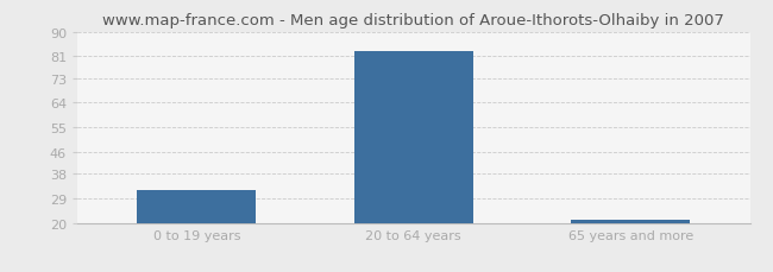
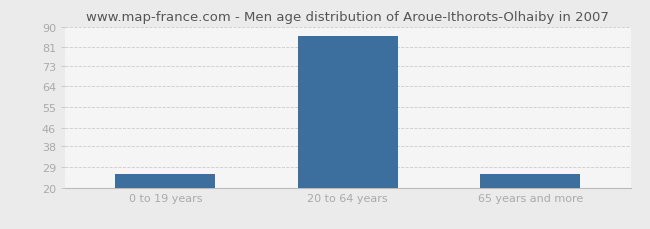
0 to 19 years: 32 -> 26
20 to 64 years: 83 -> 86
65 years and more: 21 -> 26
